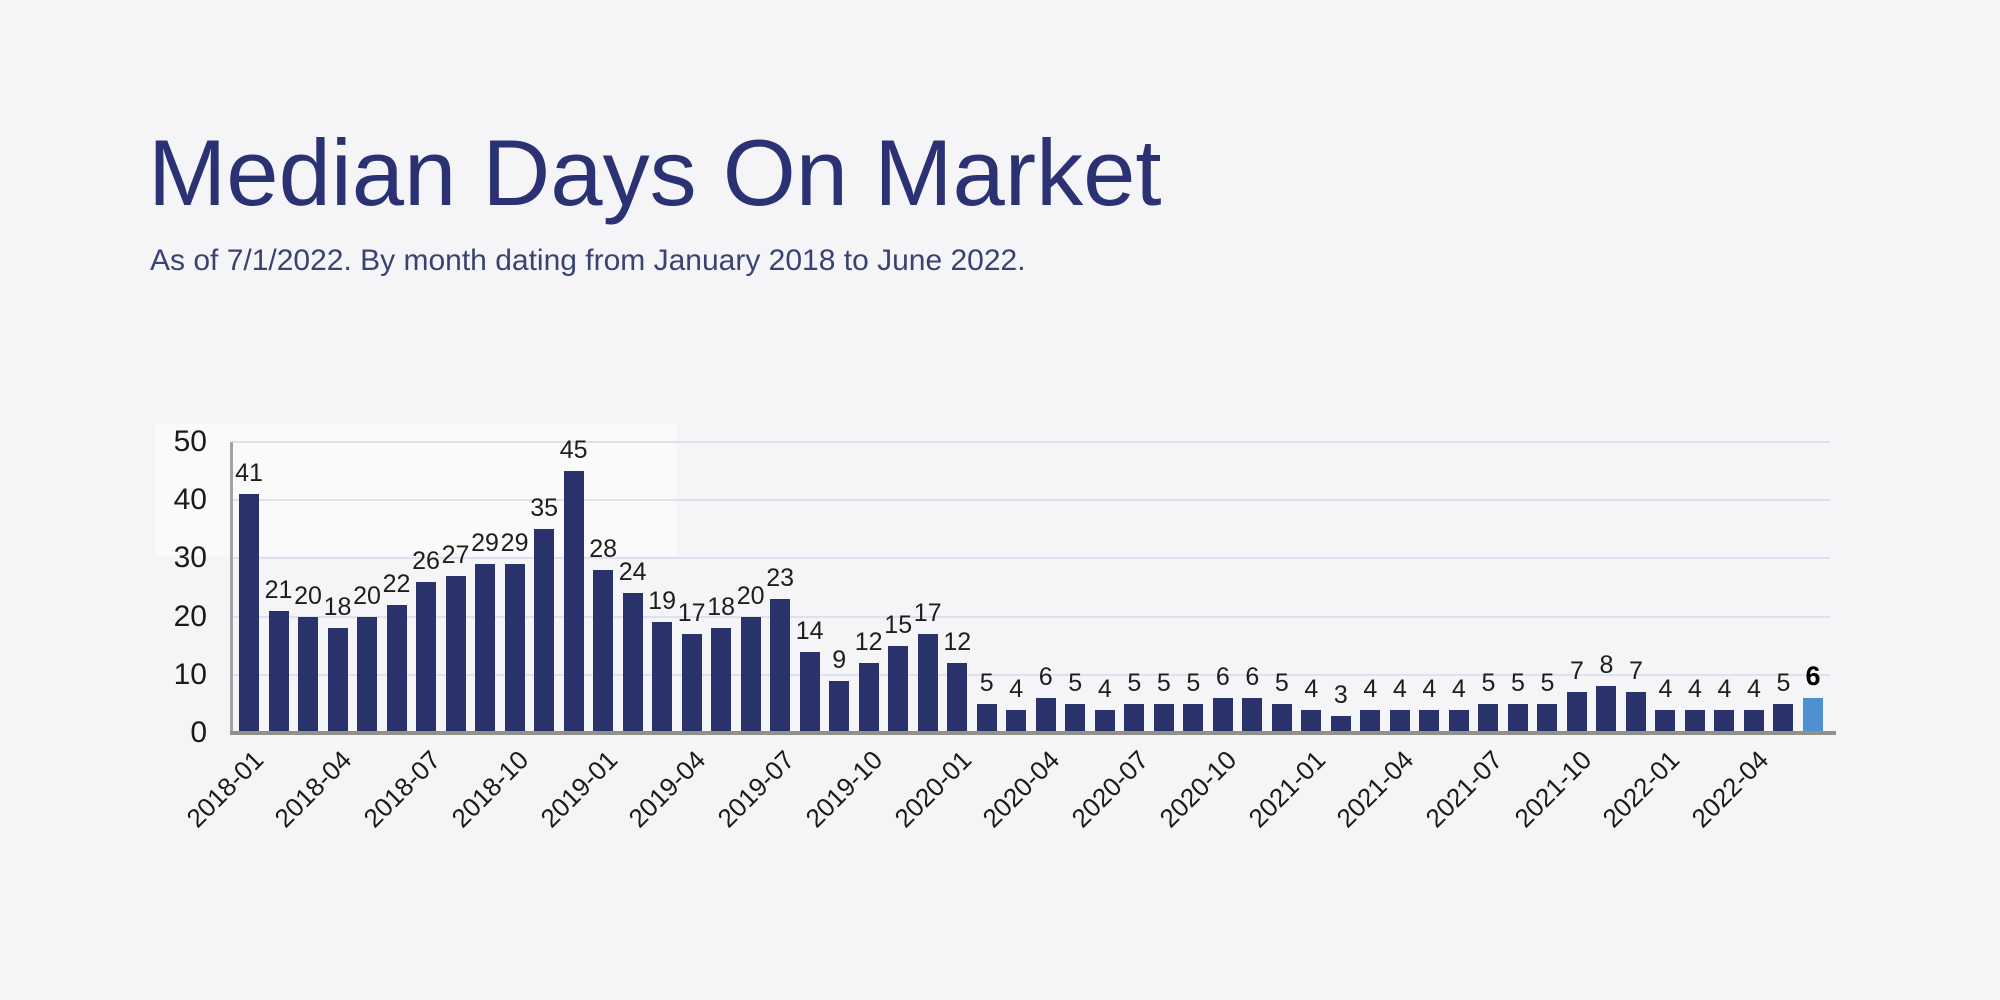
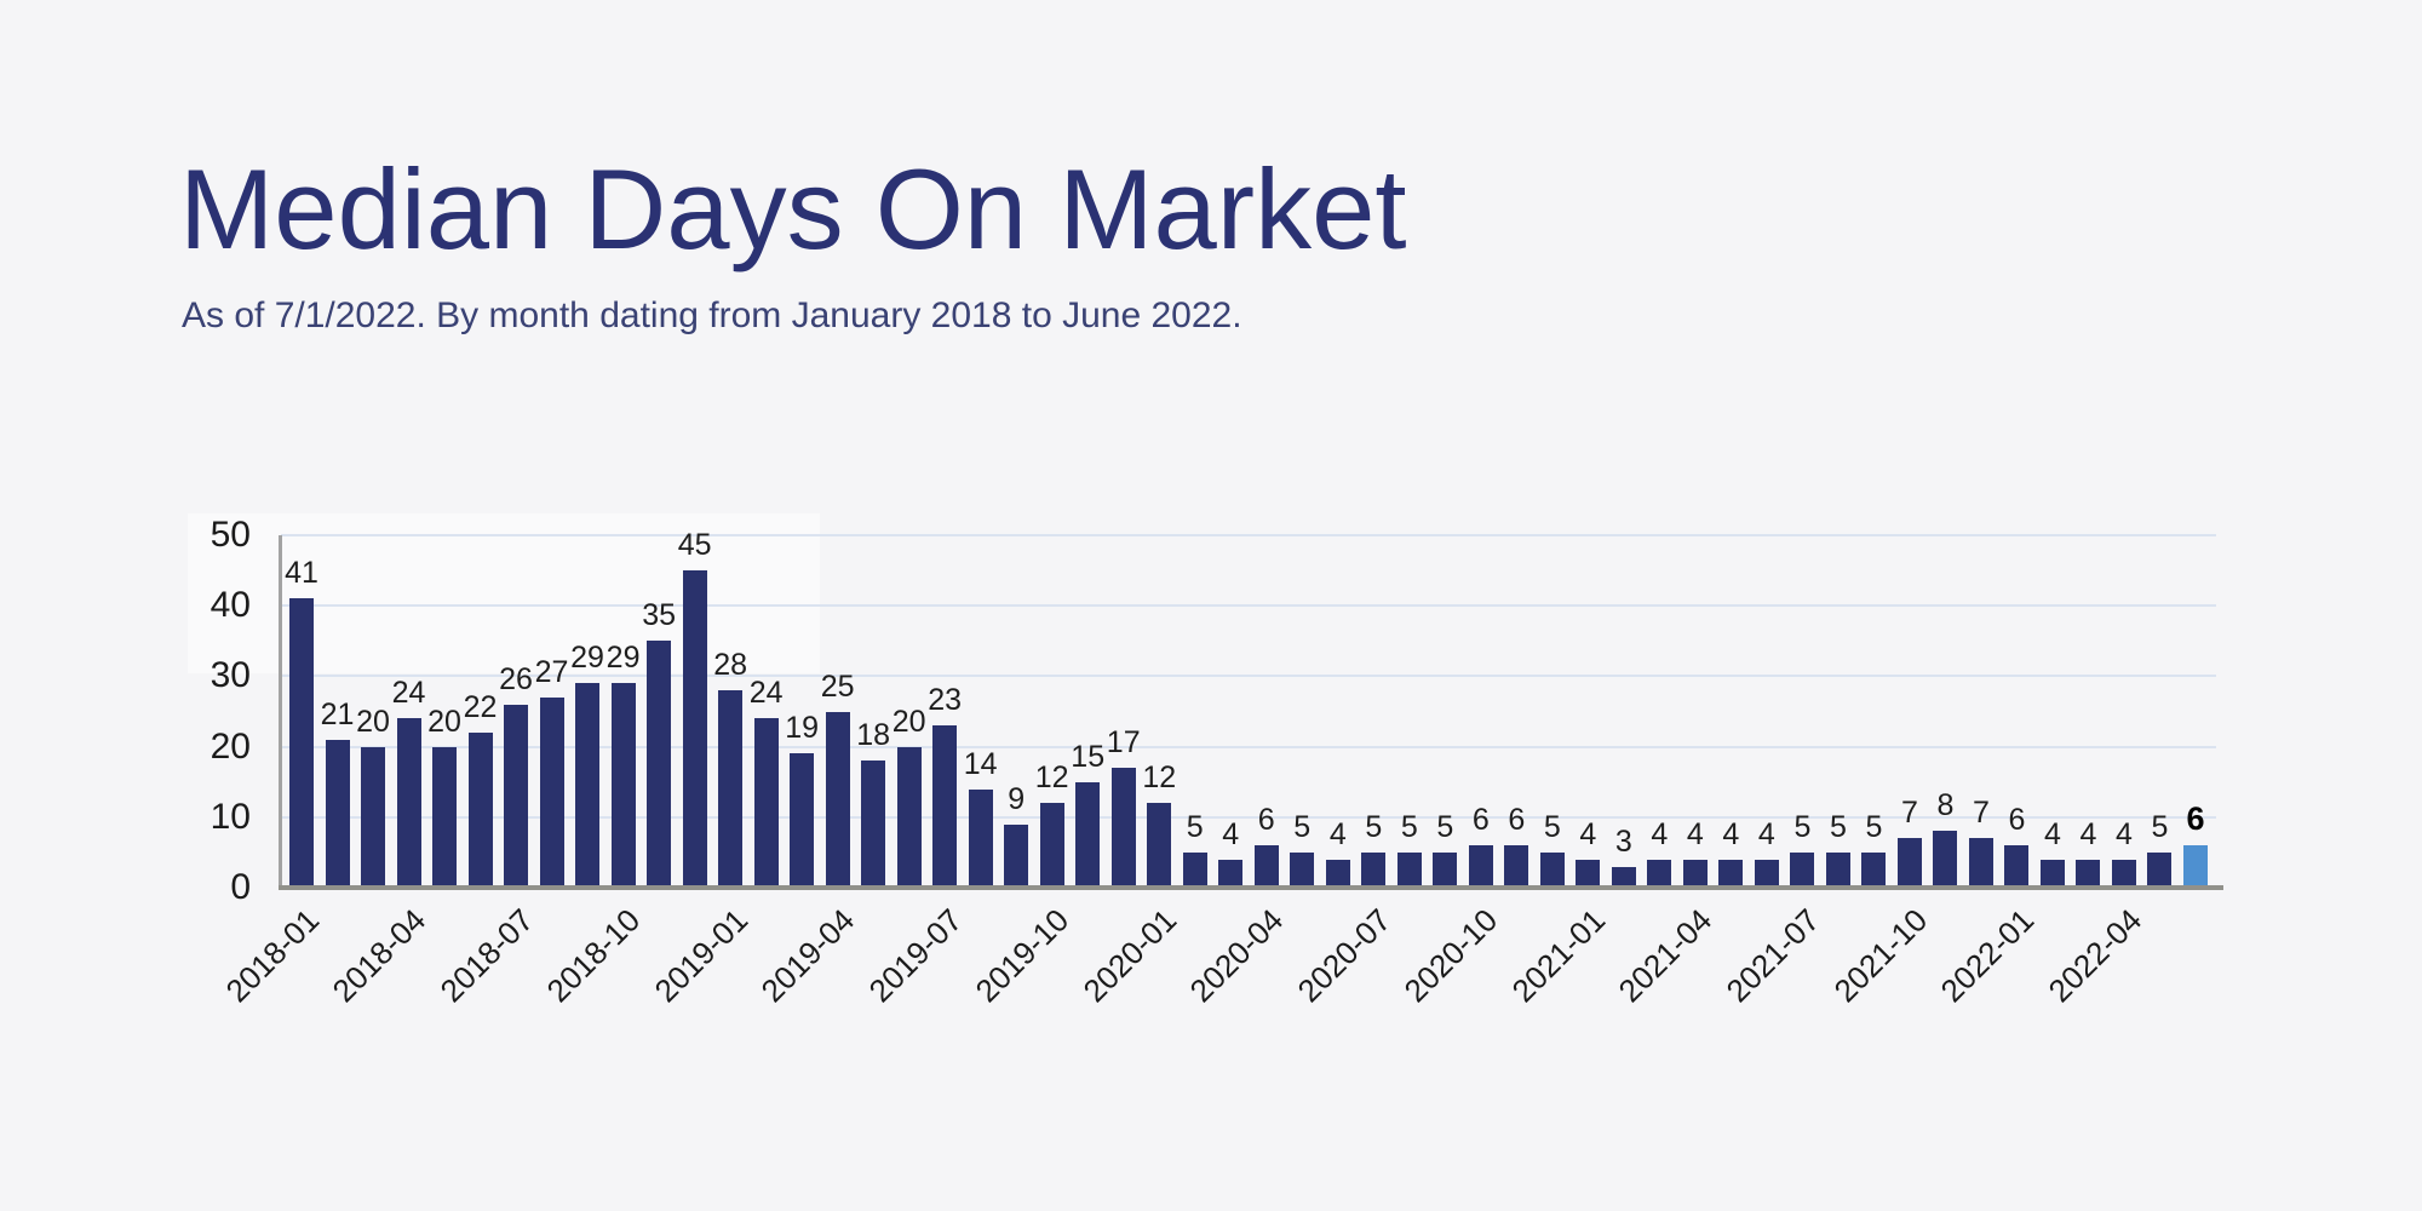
2018-04: 18 -> 24
2019-04: 17 -> 25
2022-01: 4 -> 6
